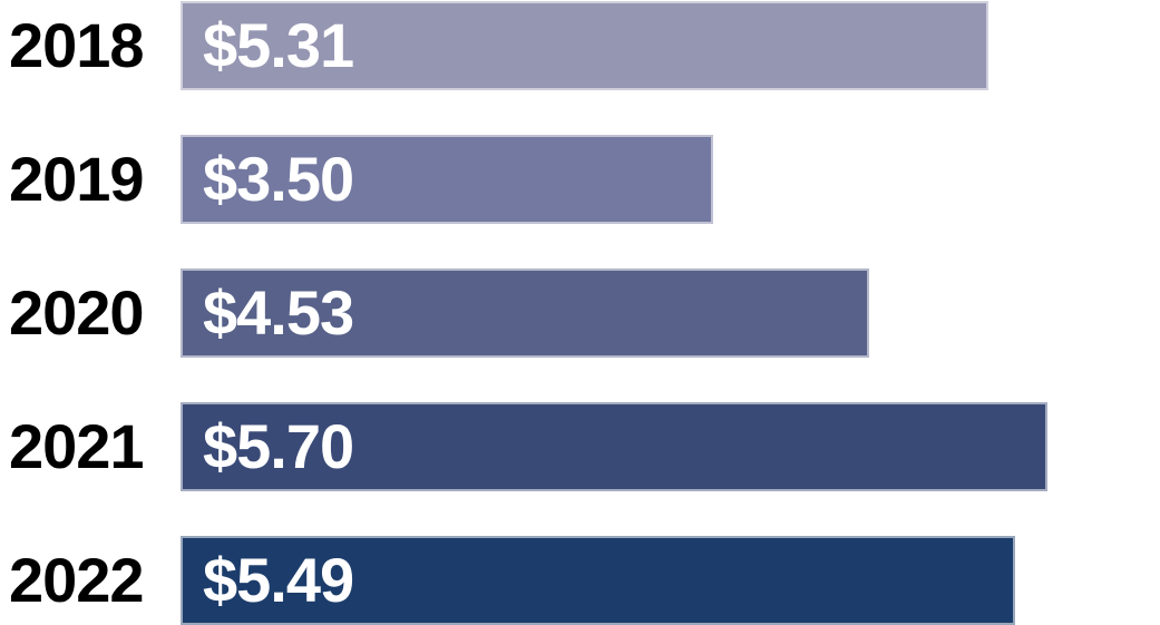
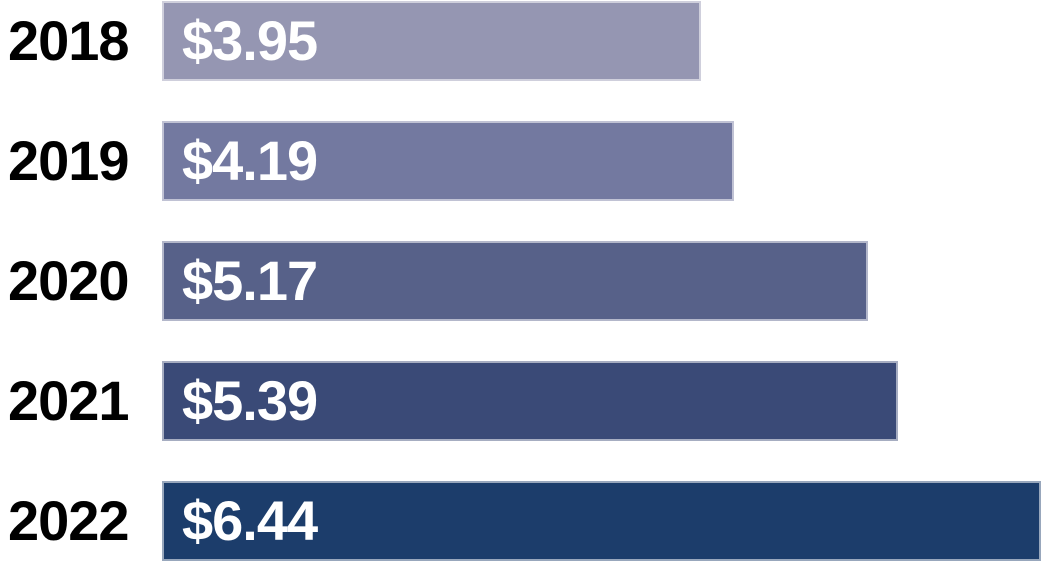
2018: $5.31 -> $3.95
2019: $3.50 -> $4.19
2020: $4.53 -> $5.17
2021: $5.70 -> $5.39
2022: $5.49 -> $6.44
